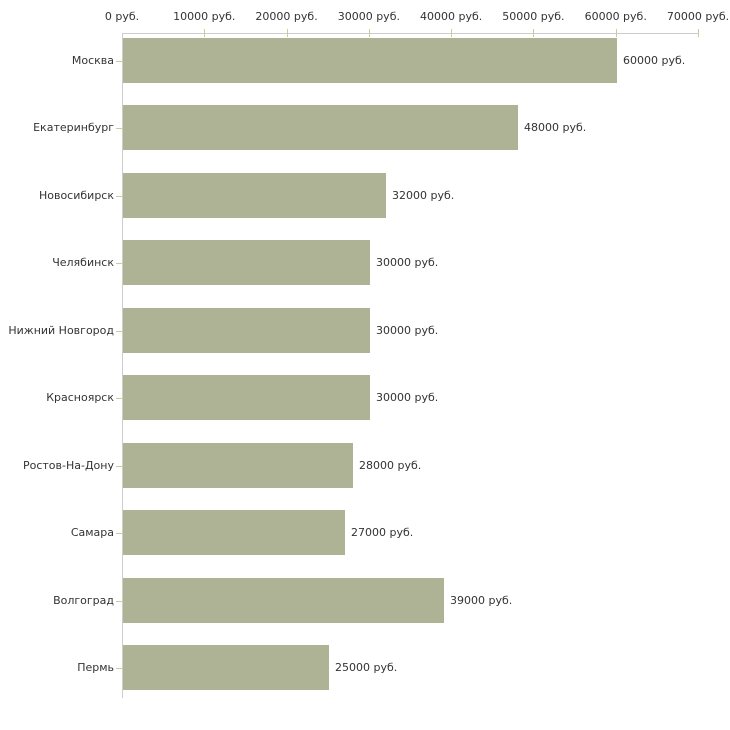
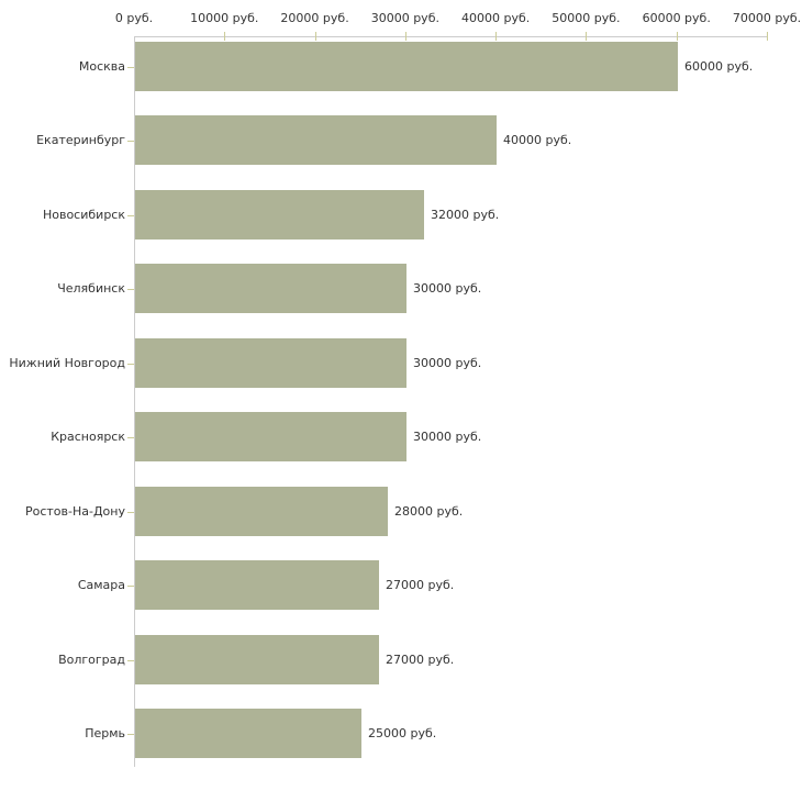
Екатеринбург: 48000 -> 40000
Волгоград: 39000 -> 27000
